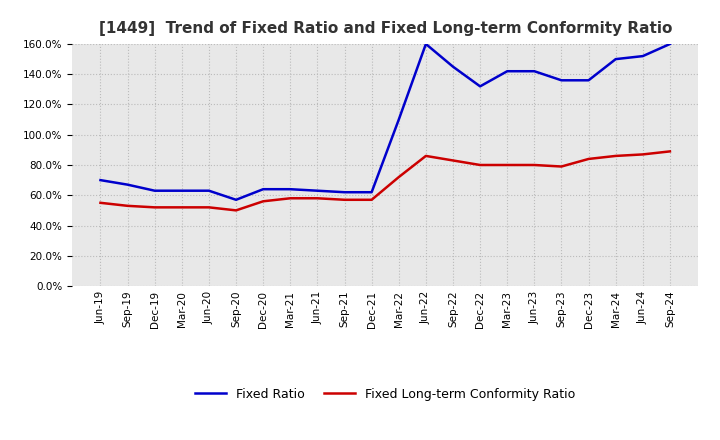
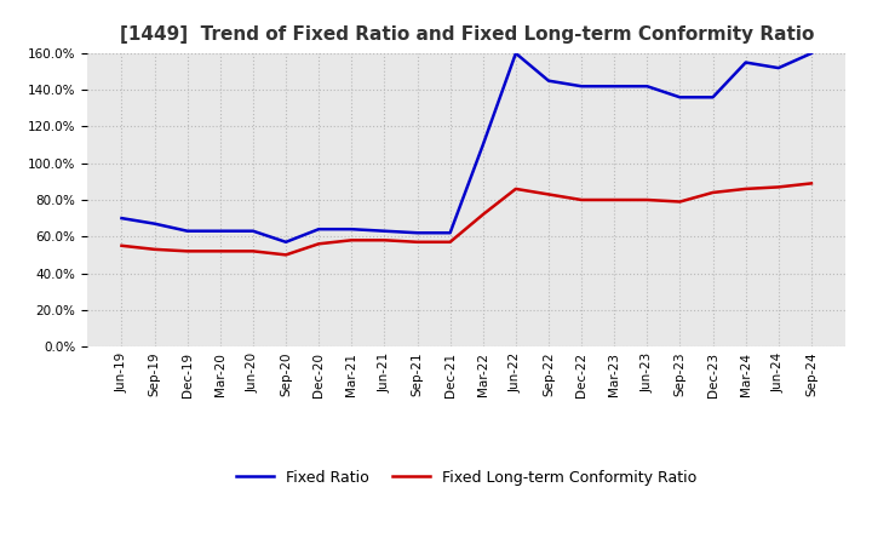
Fixed Ratio/Dec-22: 132% -> 142%
Fixed Ratio/Mar-24: 150% -> 155%
